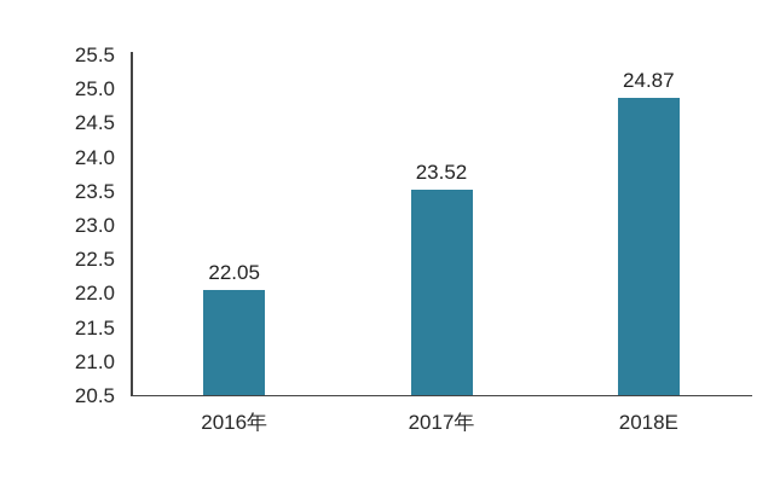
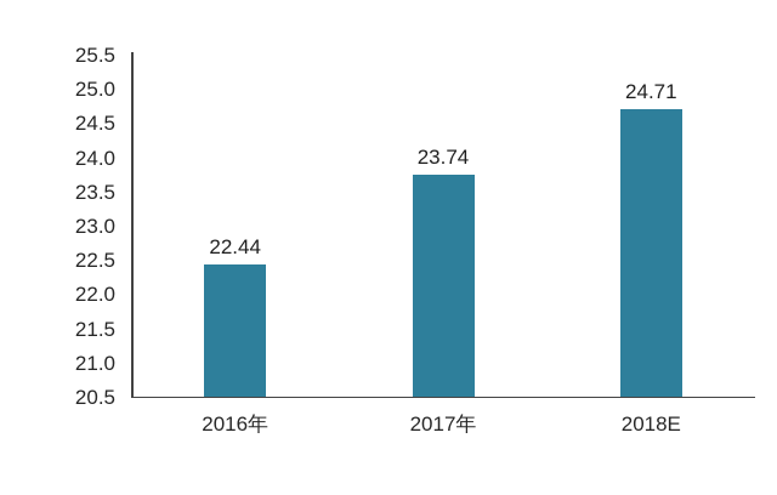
2016年: 22.05 -> 22.44
2017年: 23.52 -> 23.74
2018E: 24.87 -> 24.71
